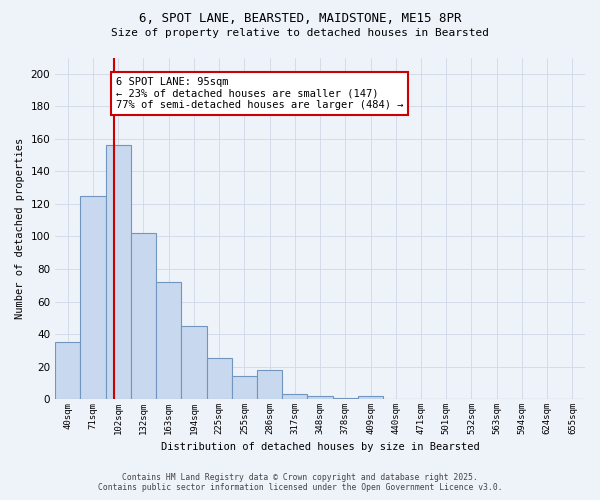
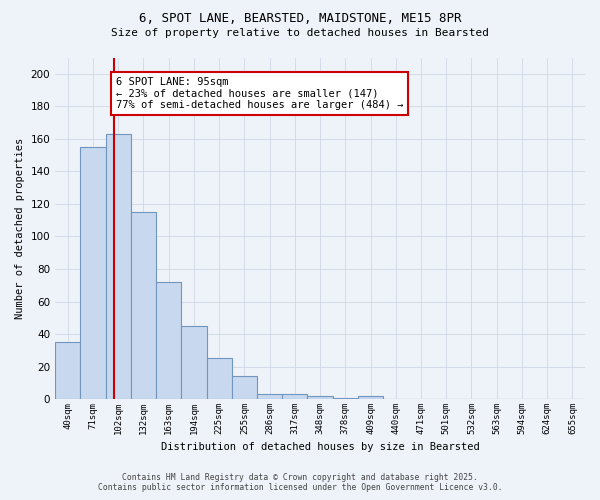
71sqm: 125 -> 155
102sqm: 156 -> 163
132sqm: 102 -> 115
286sqm: 18 -> 3
